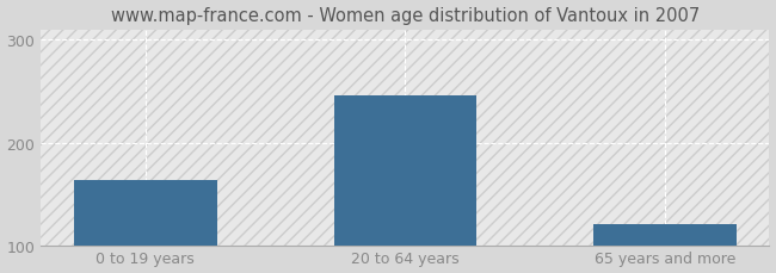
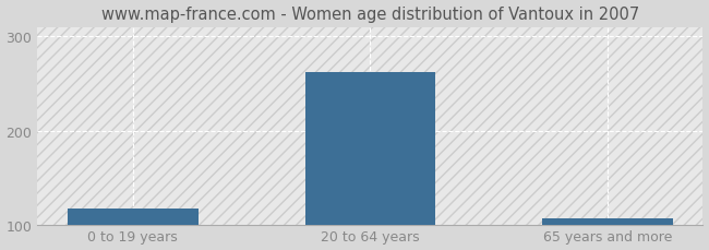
0 to 19 years: 164 -> 117
20 to 64 years: 246 -> 262
65 years and more: 120 -> 106
